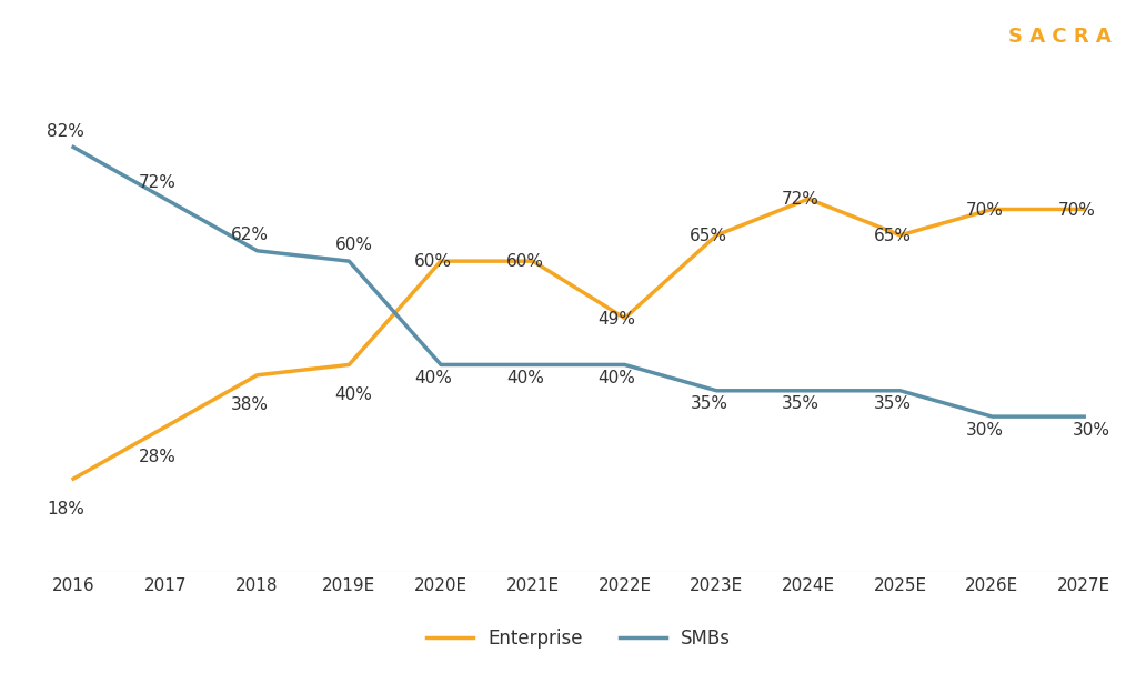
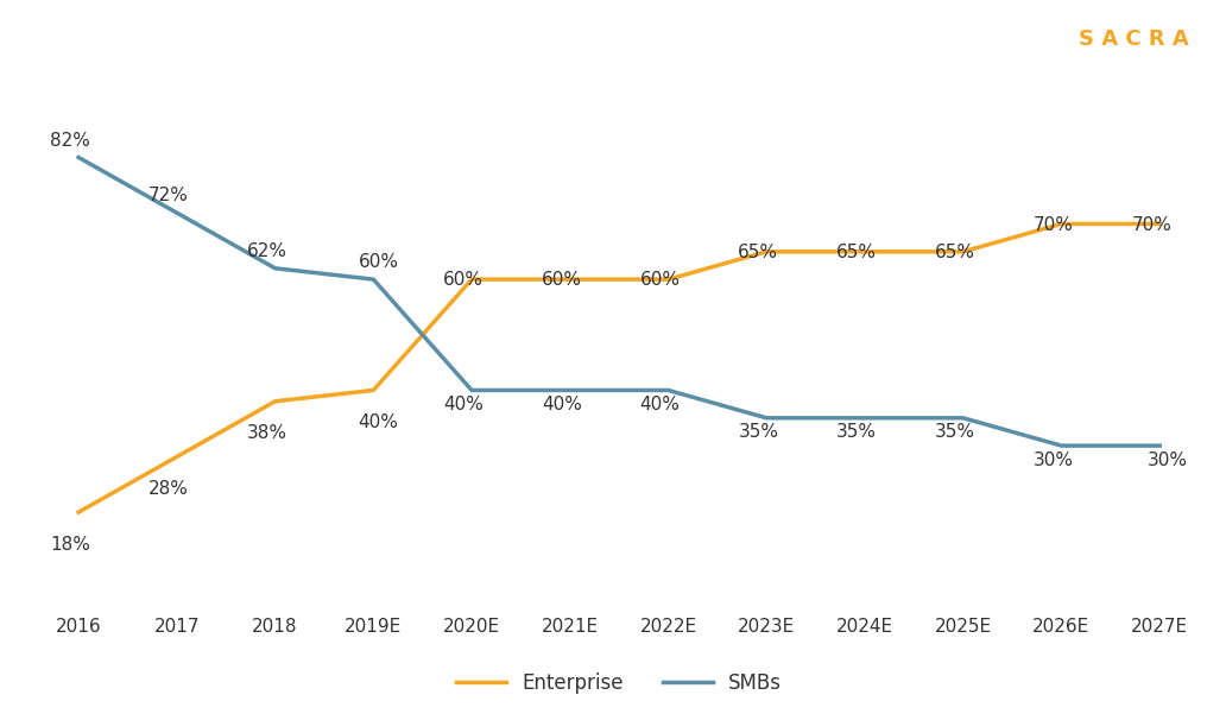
Enterprise/2022E: 49% -> 60%
Enterprise/2024E: 72% -> 65%
